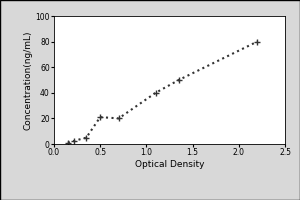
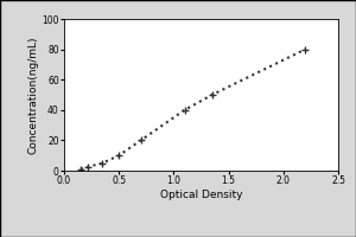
0.5: 21 -> 10
